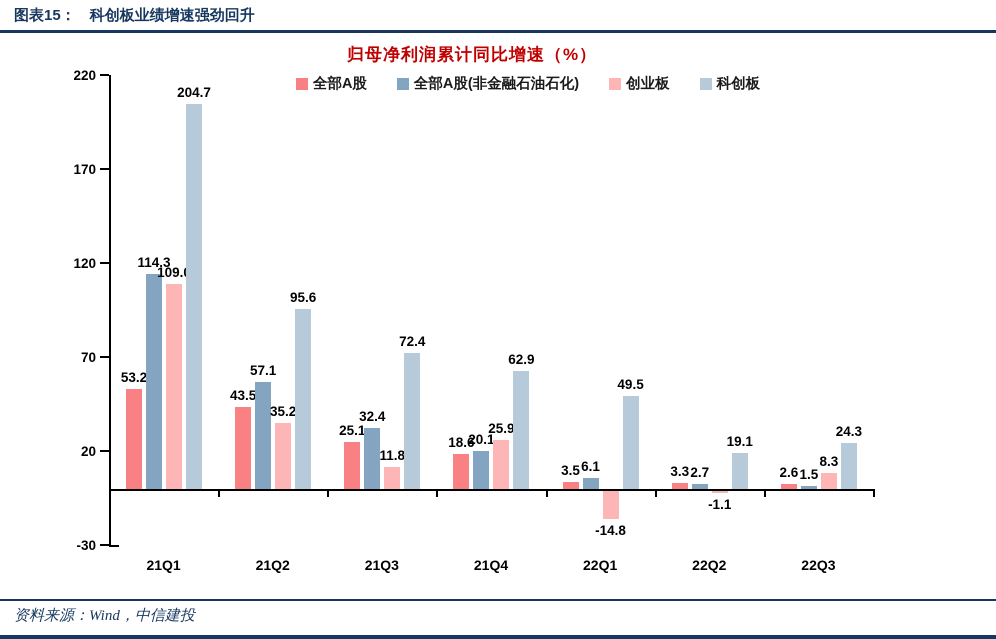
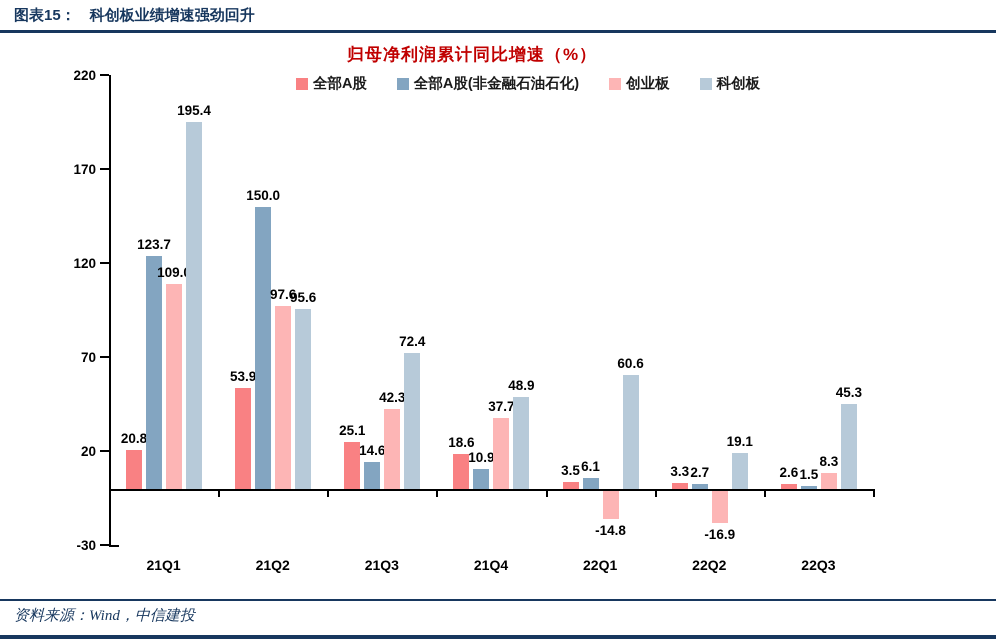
全部A股/21Q1: 53.2 -> 20.8
全部A股(非金融石油石化)/21Q1: 114.3 -> 123.7
科创板/21Q1: 204.7 -> 195.4
全部A股/21Q2: 43.5 -> 53.9
全部A股(非金融石油石化)/21Q2: 57.1 -> 150.0
创业板/21Q2: 35.2 -> 97.6
全部A股(非金融石油石化)/21Q3: 32.4 -> 14.6
创业板/21Q3: 11.8 -> 42.3
全部A股(非金融石油石化)/21Q4: 20.1 -> 10.9
创业板/21Q4: 25.9 -> 37.7
科创板/21Q4: 62.9 -> 48.9
科创板/22Q1: 49.5 -> 60.6
创业板/22Q2: -1.1 -> -16.9
科创板/22Q3: 24.3 -> 45.3
